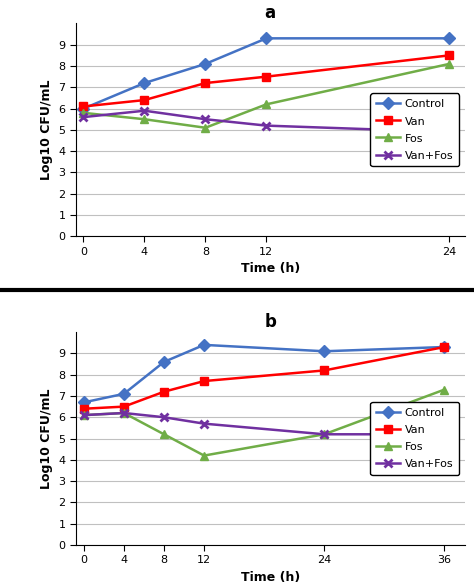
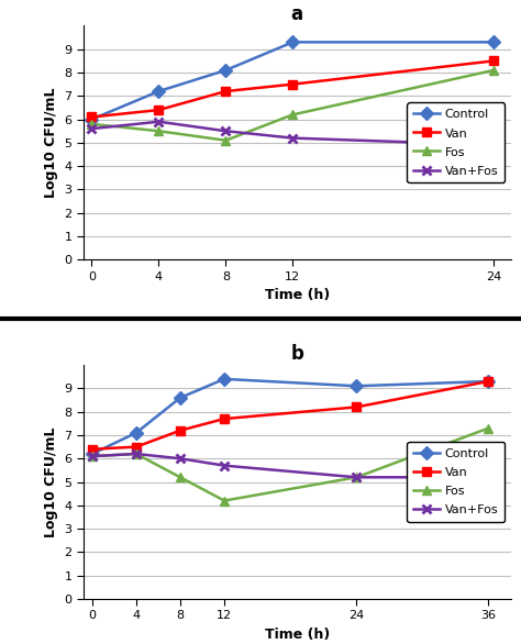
b/Control/0: 6.7 -> 6.2
